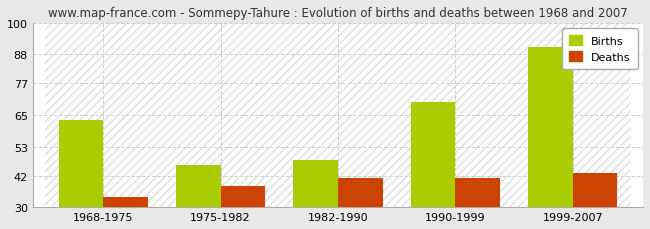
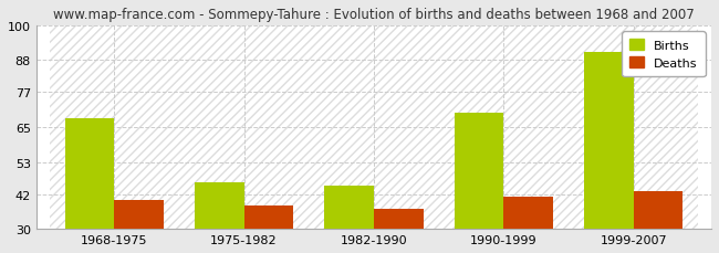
Births/1968-1975: 63 -> 68
Deaths/1968-1975: 34 -> 40
Births/1982-1990: 48 -> 45
Deaths/1982-1990: 41 -> 37
